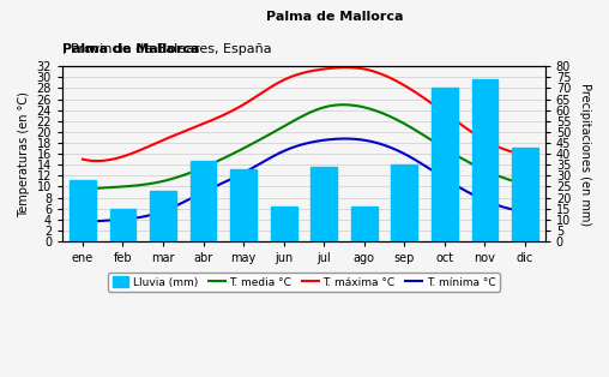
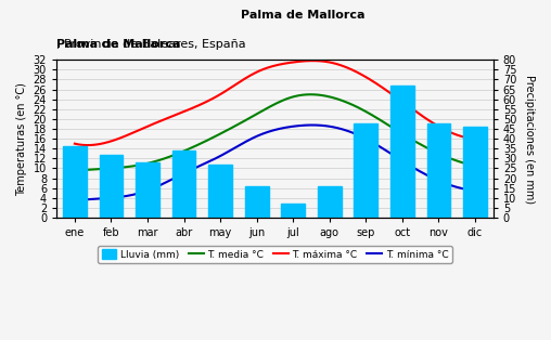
Lluvia (mm)/ene: 28 -> 36
Lluvia (mm)/feb: 15 -> 32
Lluvia (mm)/mar: 23 -> 28
Lluvia (mm)/abr: 37 -> 34
Lluvia (mm)/may: 33 -> 27
Lluvia (mm)/jul: 34 -> 7
Lluvia (mm)/sep: 35 -> 48
Lluvia (mm)/oct: 70 -> 67
Lluvia (mm)/nov: 74 -> 48
Lluvia (mm)/dic: 43 -> 46
